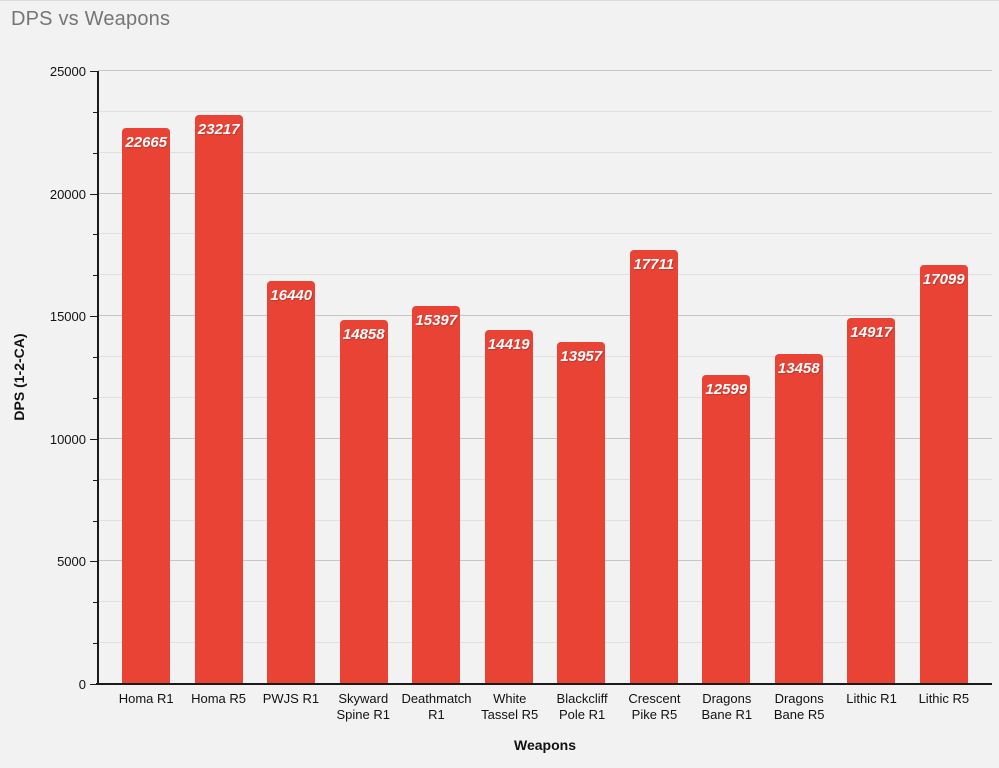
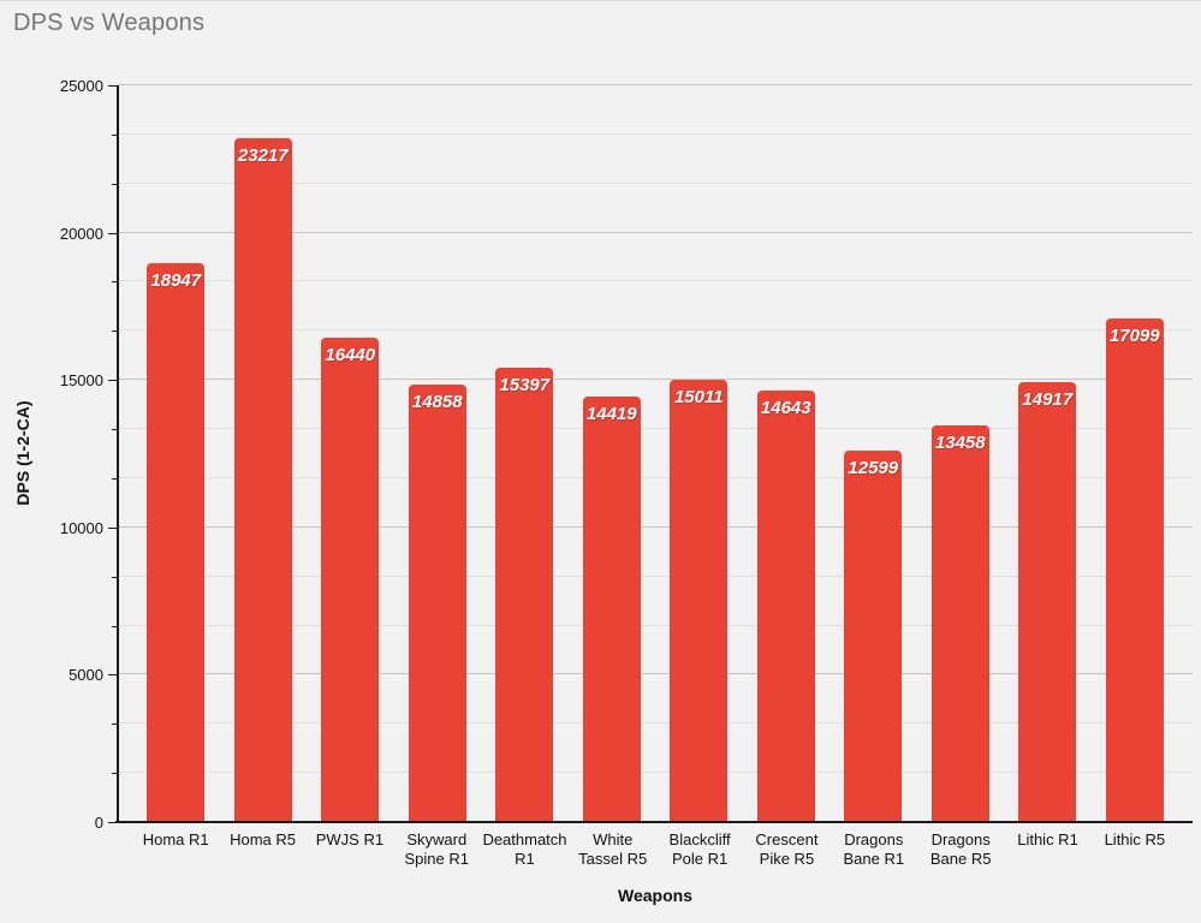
Homa R1: 22665 -> 18947
Blackcliff Pole R1: 13957 -> 15011
Crescent Pike R5: 17711 -> 14643
